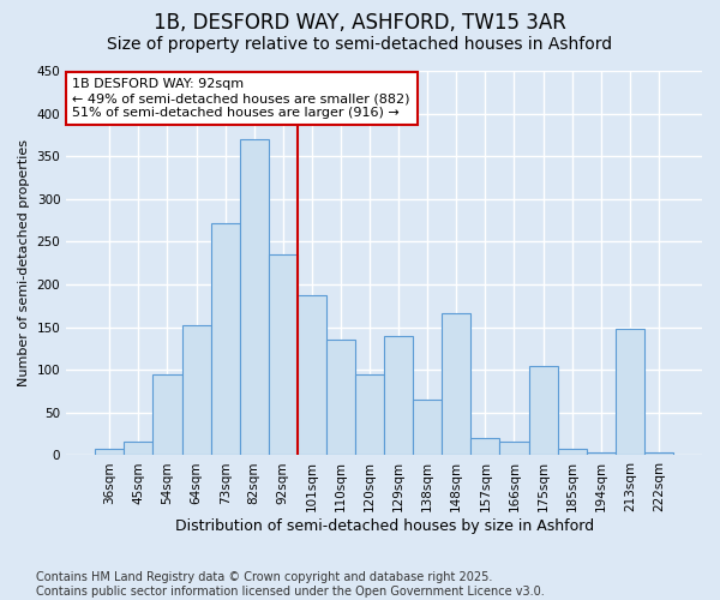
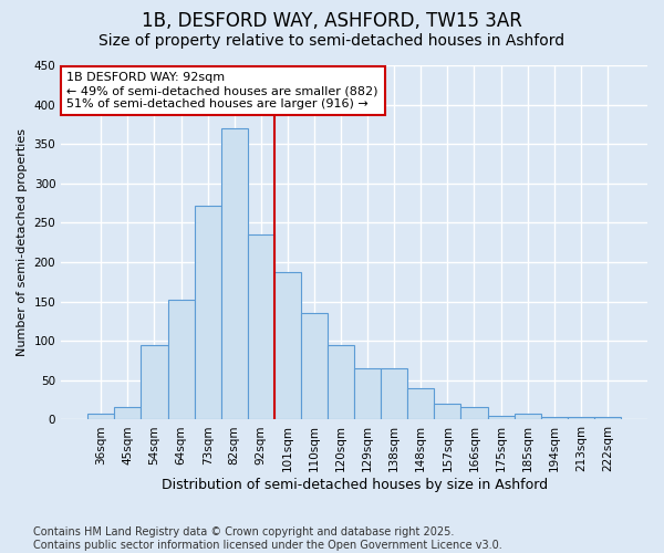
129sqm: 140 -> 65
148sqm: 166 -> 40
175sqm: 104 -> 5
213sqm: 148 -> 4
